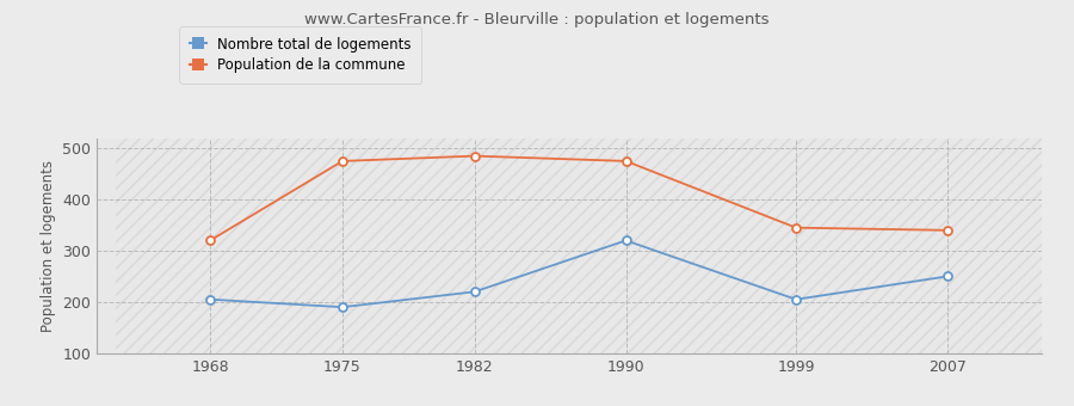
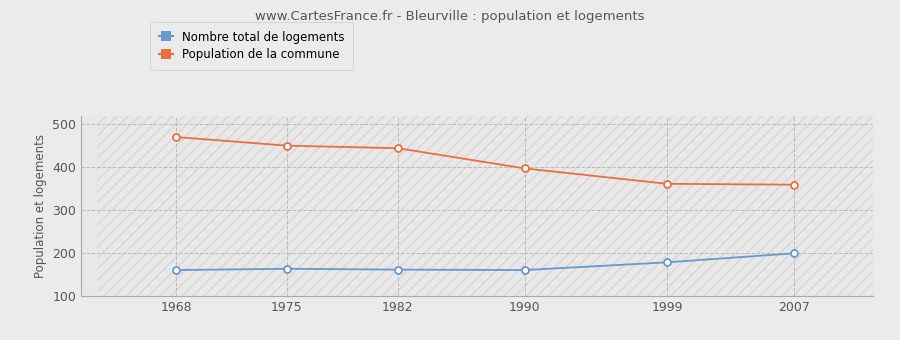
Nombre total de logements/1968: 205 -> 160
Population de la commune/1968: 320 -> 470
Nombre total de logements/1975: 190 -> 163
Population de la commune/1975: 475 -> 450
Nombre total de logements/1982: 220 -> 161
Population de la commune/1982: 485 -> 444
Nombre total de logements/1990: 320 -> 160
Population de la commune/1990: 475 -> 397
Nombre total de logements/1999: 205 -> 178
Population de la commune/1999: 345 -> 361
Nombre total de logements/2007: 250 -> 199
Population de la commune/2007: 340 -> 359
